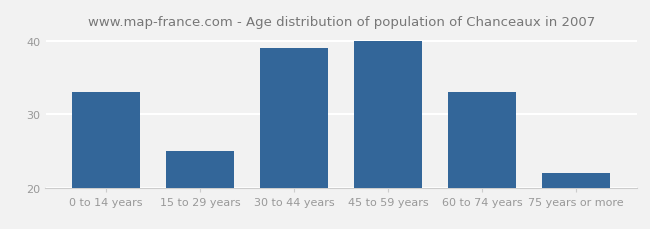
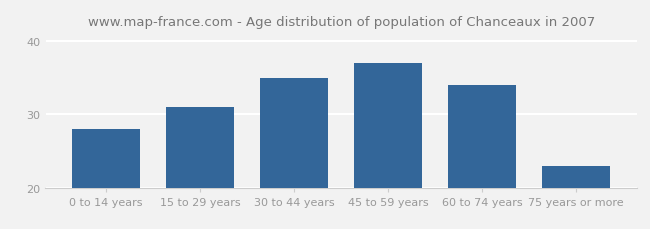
0 to 14 years: 33 -> 28
15 to 29 years: 25 -> 31
30 to 44 years: 39 -> 35
45 to 59 years: 40 -> 37
60 to 74 years: 33 -> 34
75 years or more: 22 -> 23
